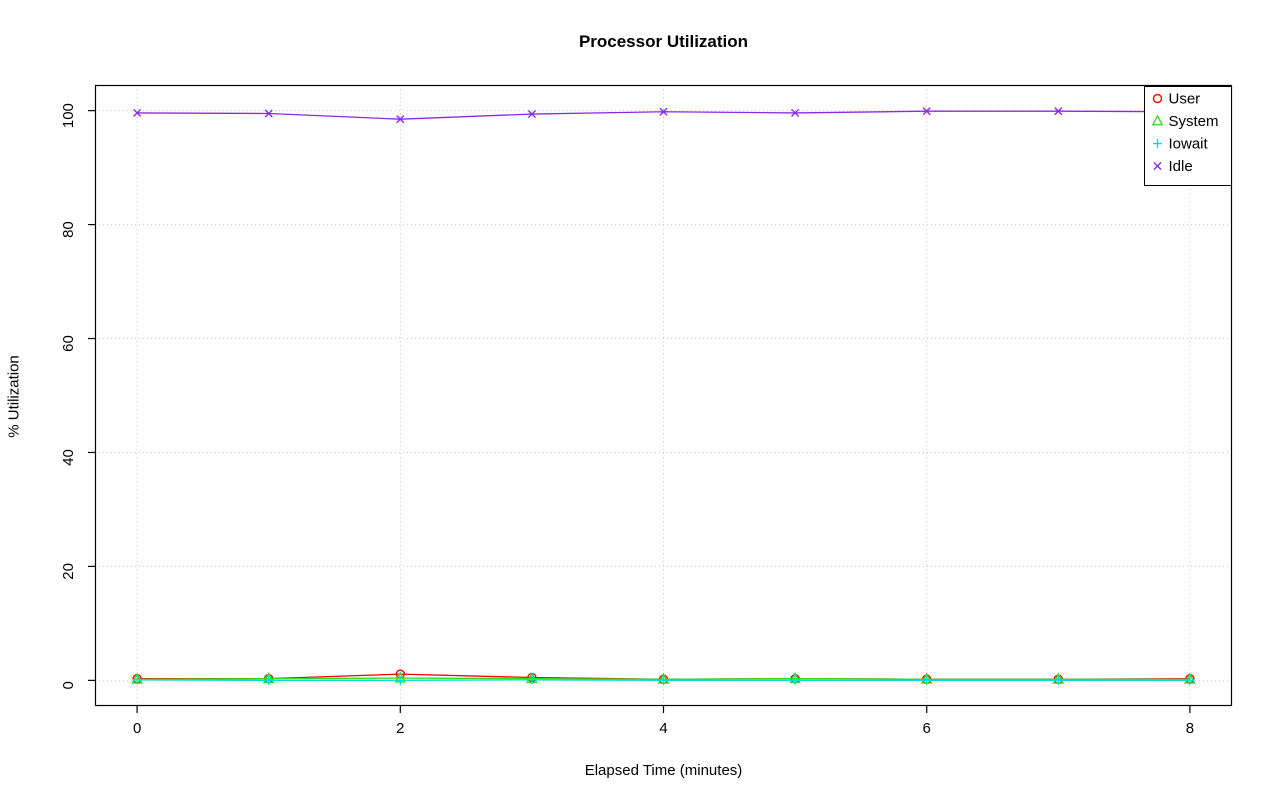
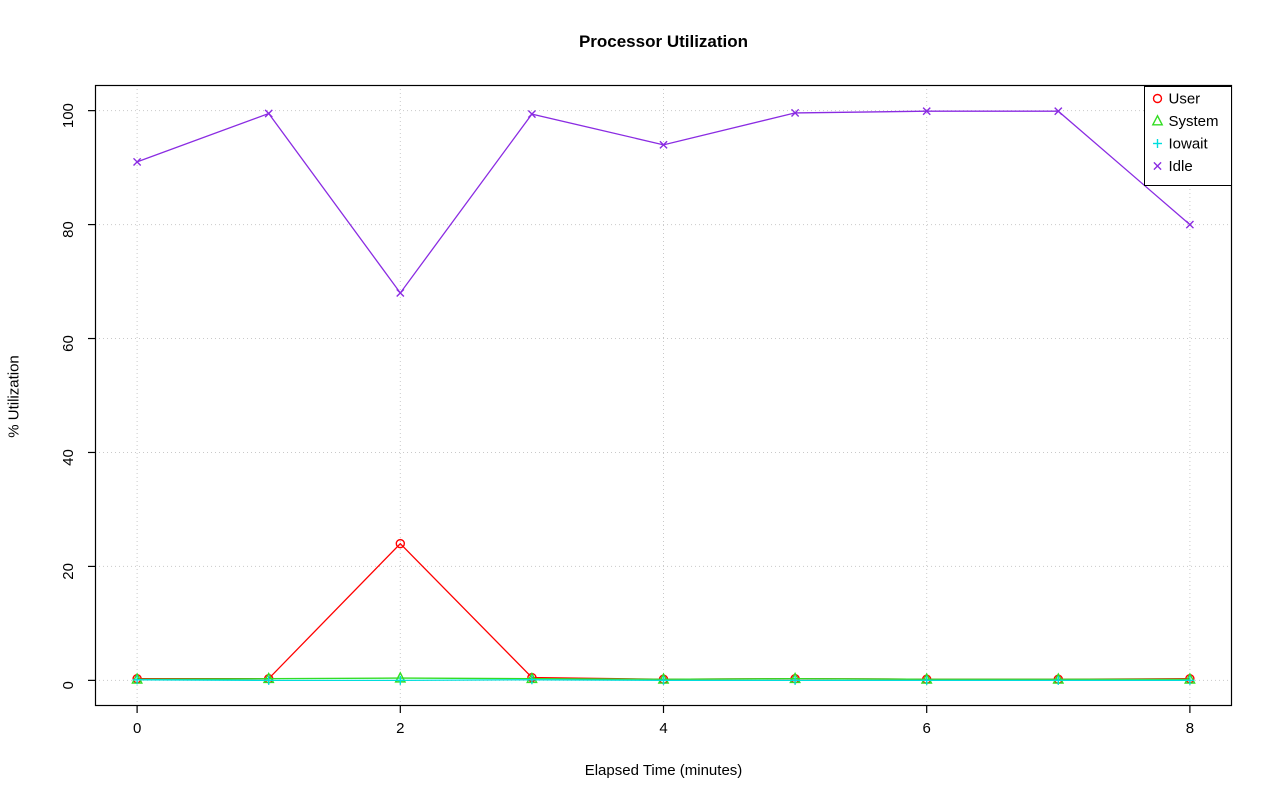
Idle/0: 100 -> 91
User/2: 1 -> 24
Idle/2: 98 -> 68
Idle/4: 100 -> 94
Idle/8: 100 -> 80
